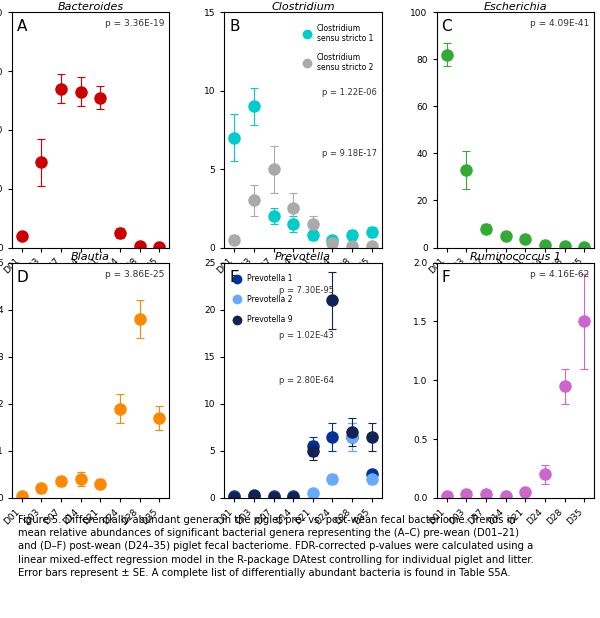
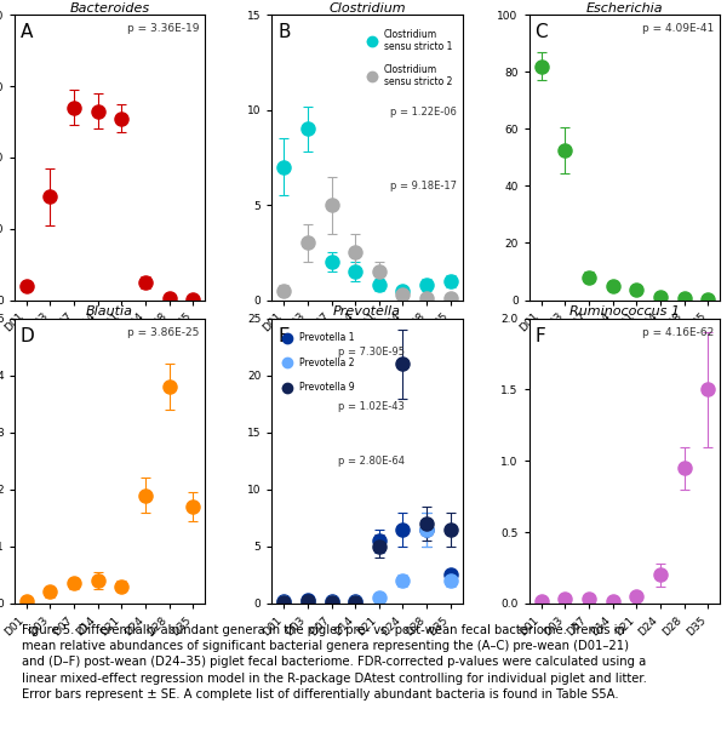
Escherichia/D03: 33.0 -> 52.5
